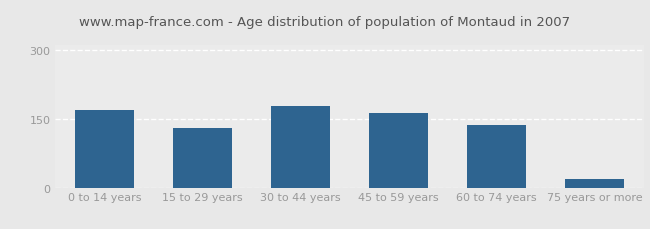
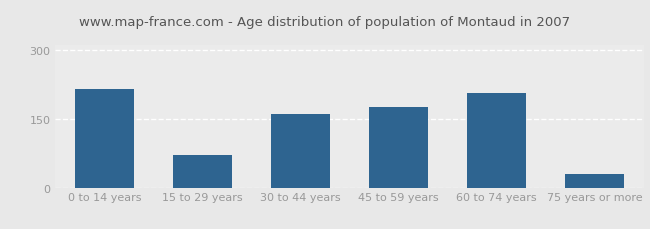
0 to 14 years: 168 -> 215
15 to 29 years: 130 -> 70
30 to 44 years: 178 -> 160
45 to 59 years: 162 -> 175
60 to 74 years: 137 -> 205
75 years or more: 18 -> 30
